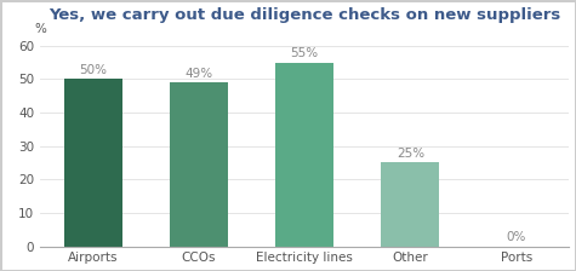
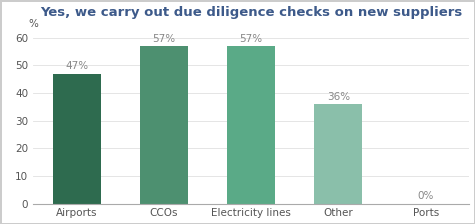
Airports: 50% -> 47%
CCOs: 49% -> 57%
Electricity lines: 55% -> 57%
Other: 25% -> 36%
